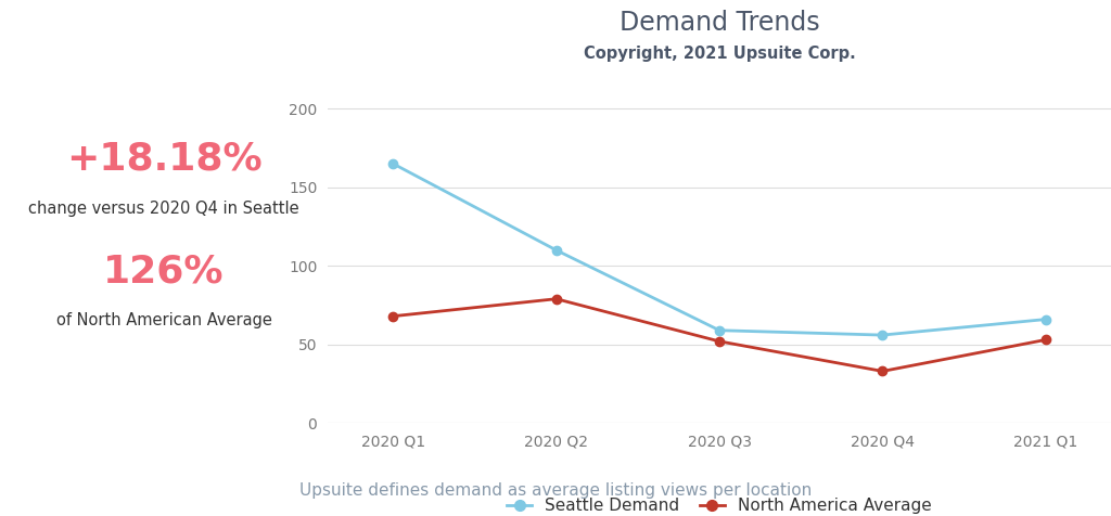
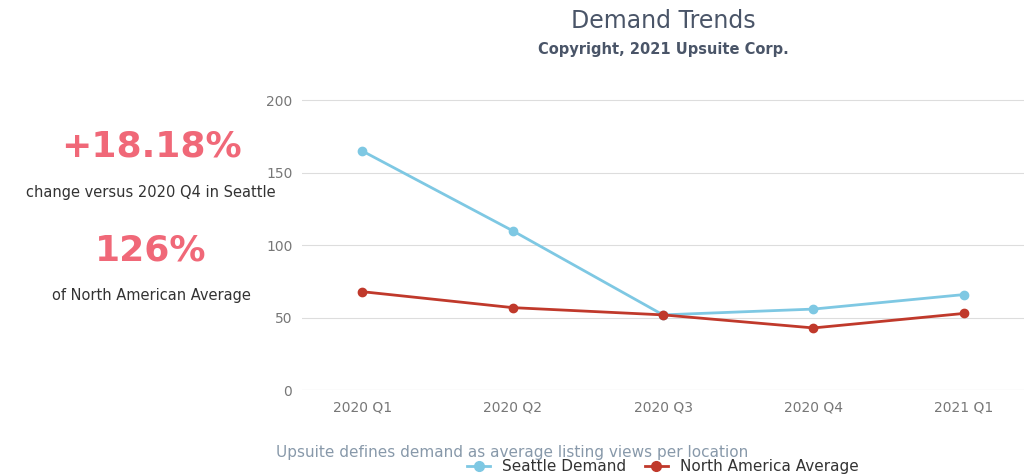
North America Average/2020 Q2: 79 -> 57
Seattle Demand/2020 Q3: 59 -> 52
North America Average/2020 Q4: 33 -> 43
